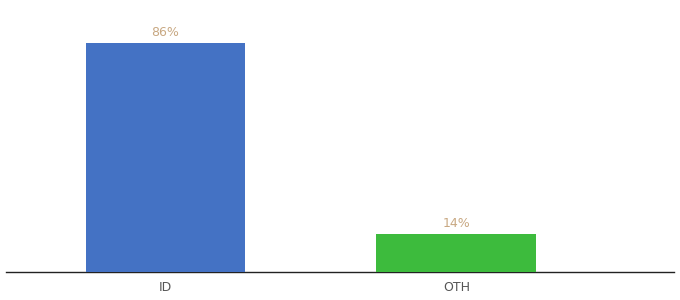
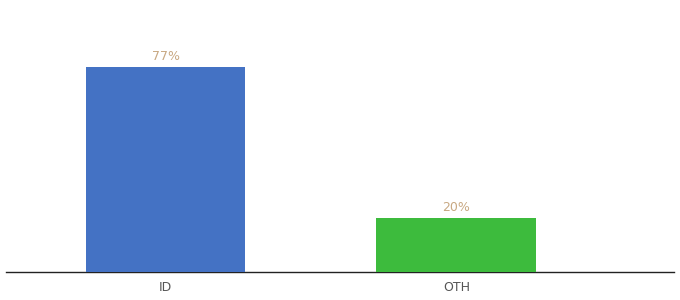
ID: 86% -> 77%
OTH: 14% -> 20%
